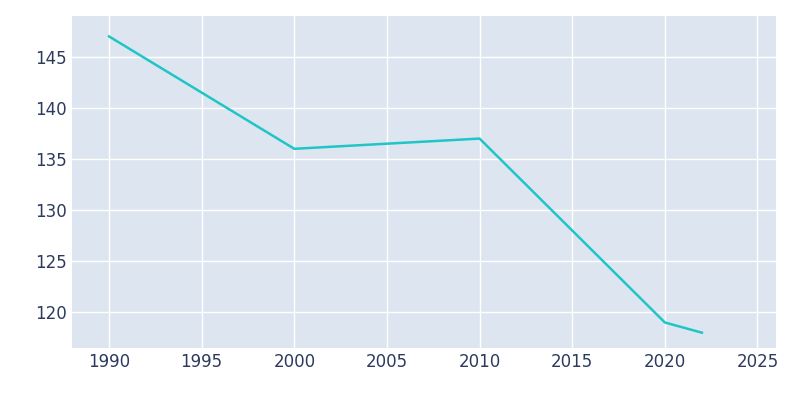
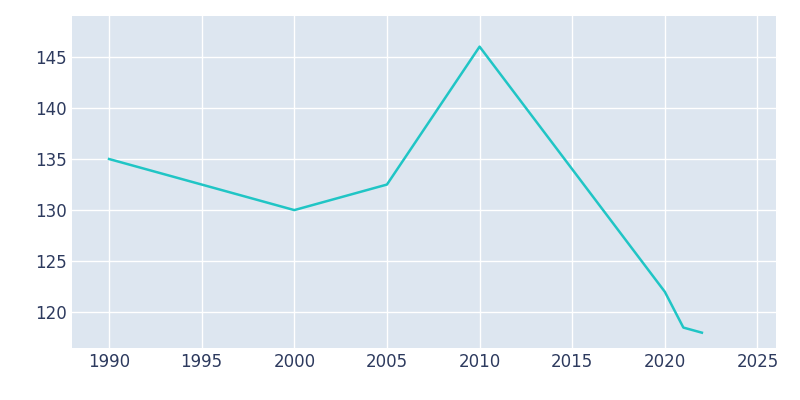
1990: 147.0 -> 135.0
2000: 136.0 -> 130.0
2005: 136.5 -> 132.5
2010: 137.0 -> 146.0
2020: 119.0 -> 122.0
